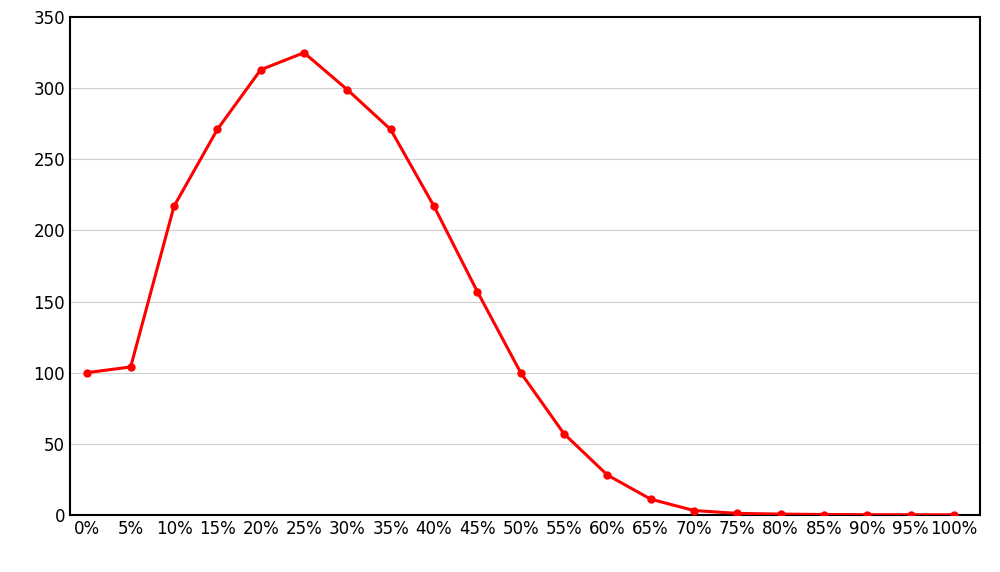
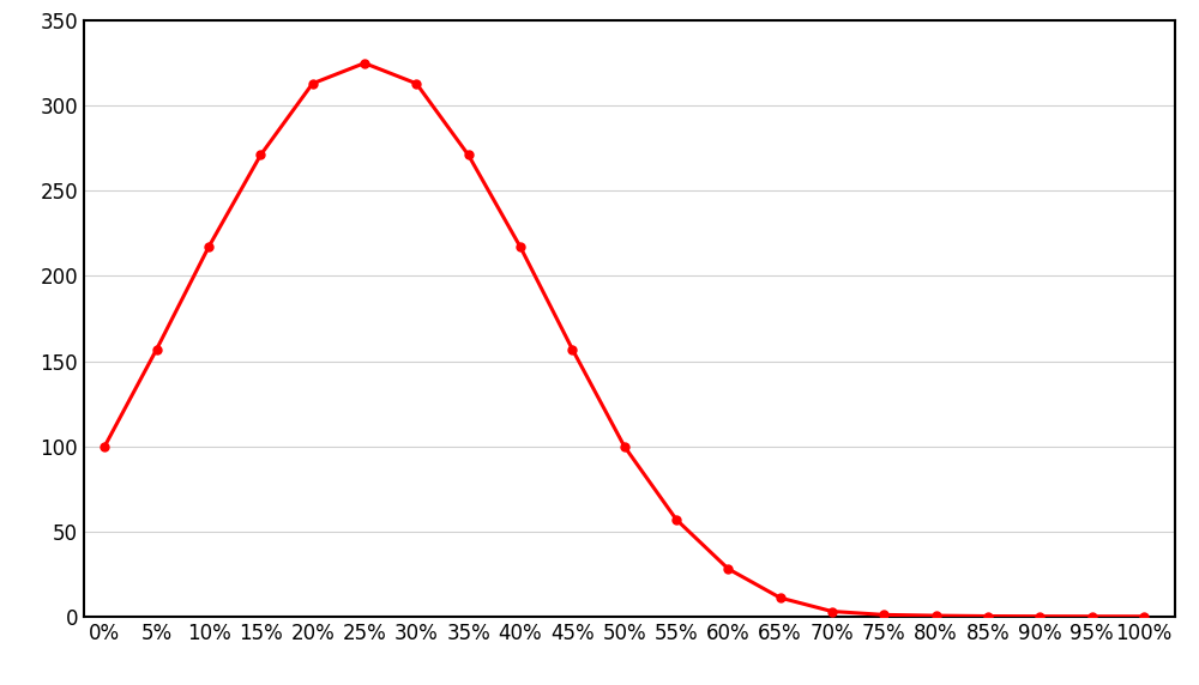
5%: 104 -> 157
30%: 299 -> 313
